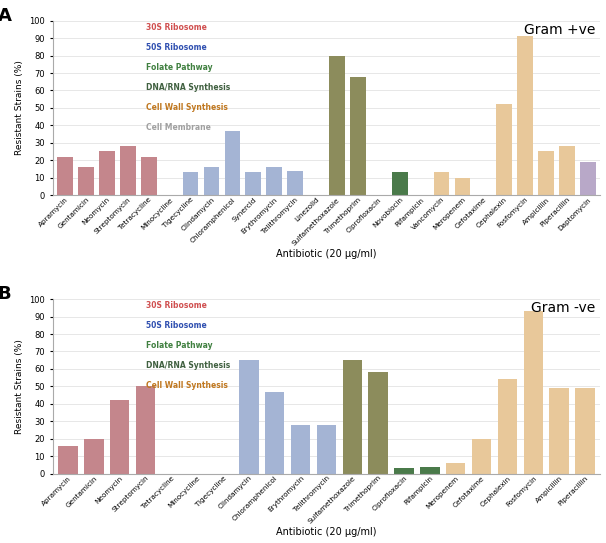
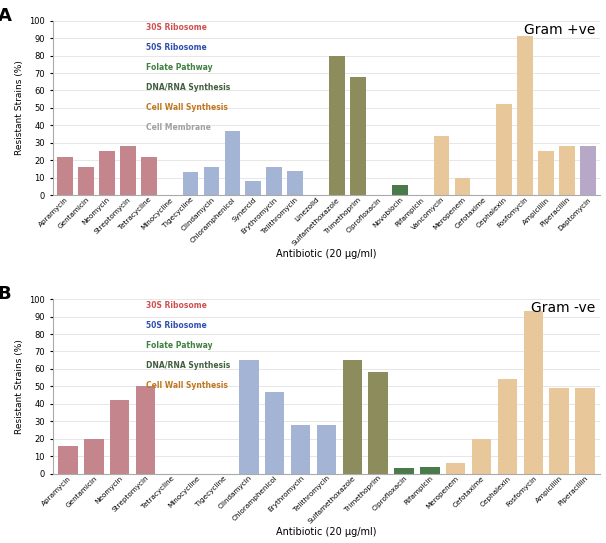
Synercid: 13 -> 8
Novobiocin: 13 -> 6
Vancomycin: 13 -> 34
Daptomycin: 19 -> 28
